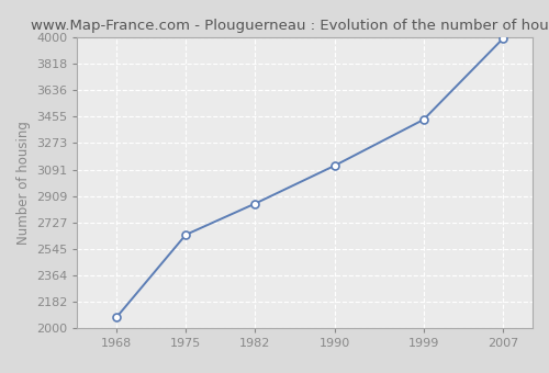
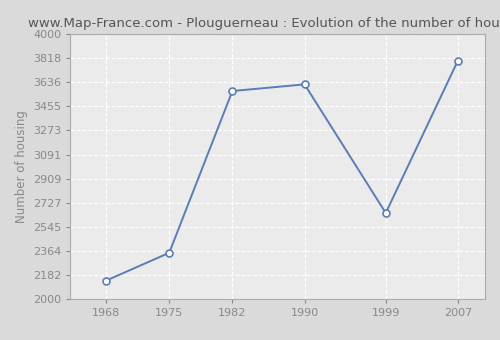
1968: 2080 -> 2140
1975: 2640 -> 2350
1982: 2860 -> 3570
1990: 3120 -> 3620
1999: 3430 -> 2650
2007: 3990 -> 3800
